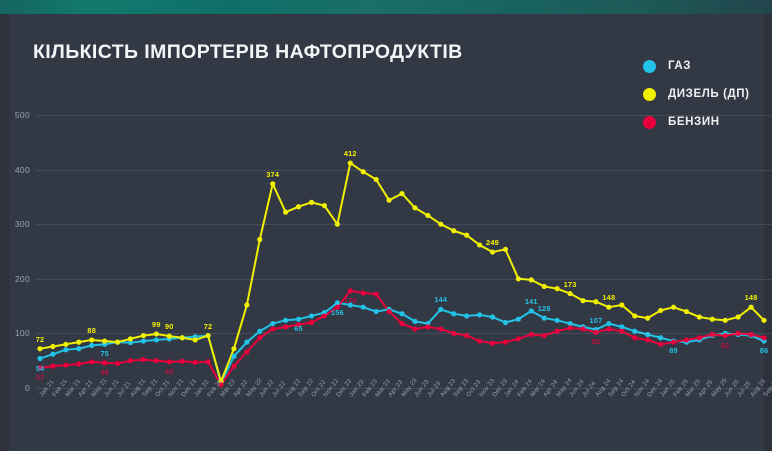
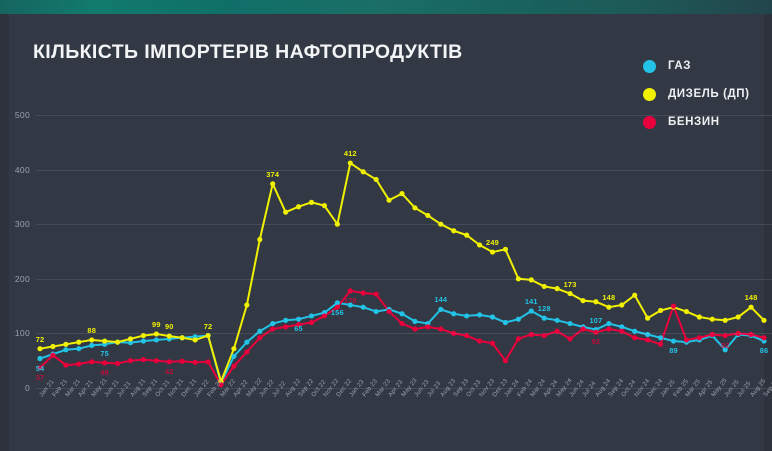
БЕНЗИН/Feb 21: 40 -> 60
БЕНЗИН/Jan 24: 80 -> 50
БЕНЗИН/Jun 24: 110 -> 90
ДИЗЕЛЬ (ДП)/Nov 24: 130 -> 170
БЕНЗИН/Feb 25: 80 -> 150
ГАЗ/Jun 25: 100 -> 70
